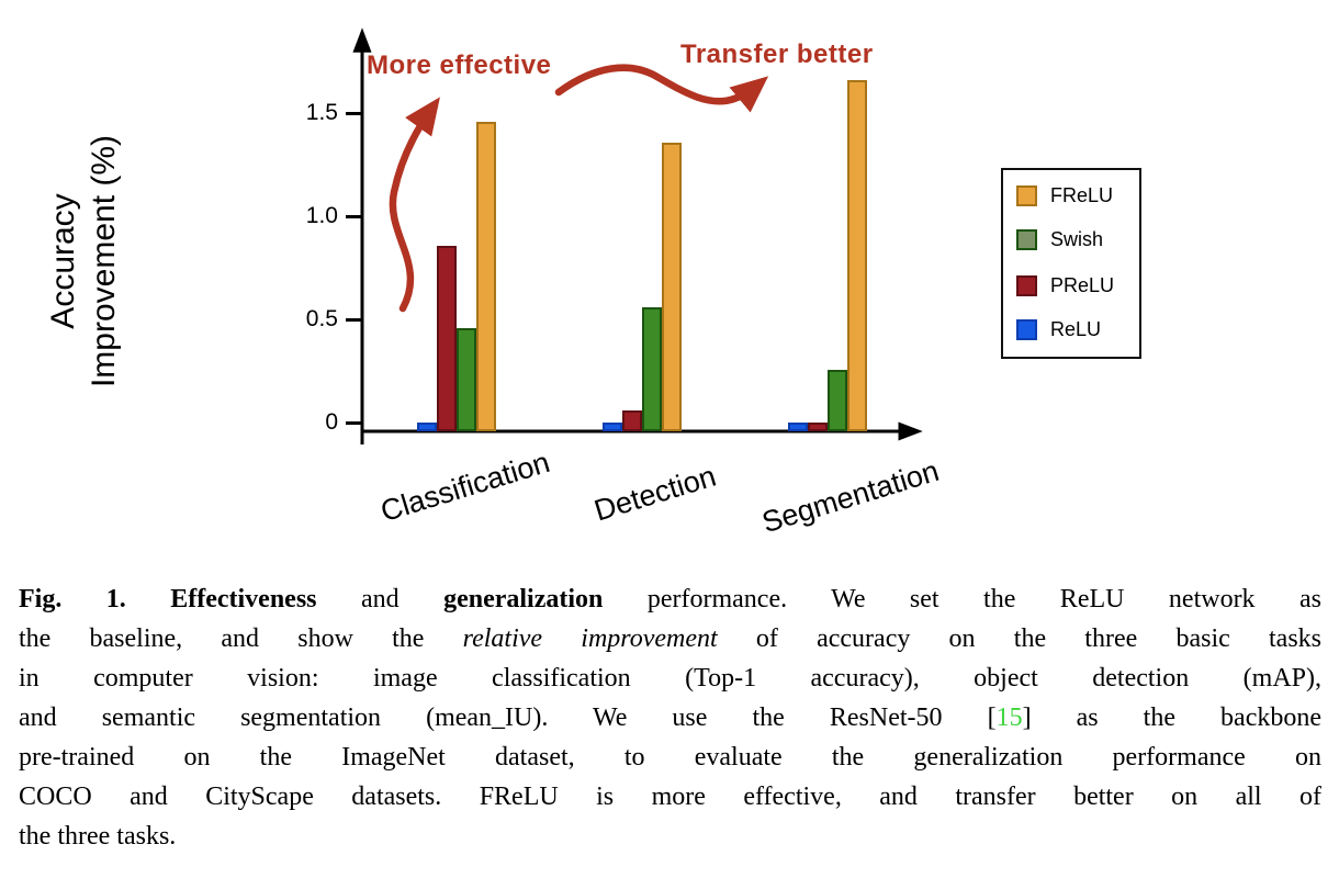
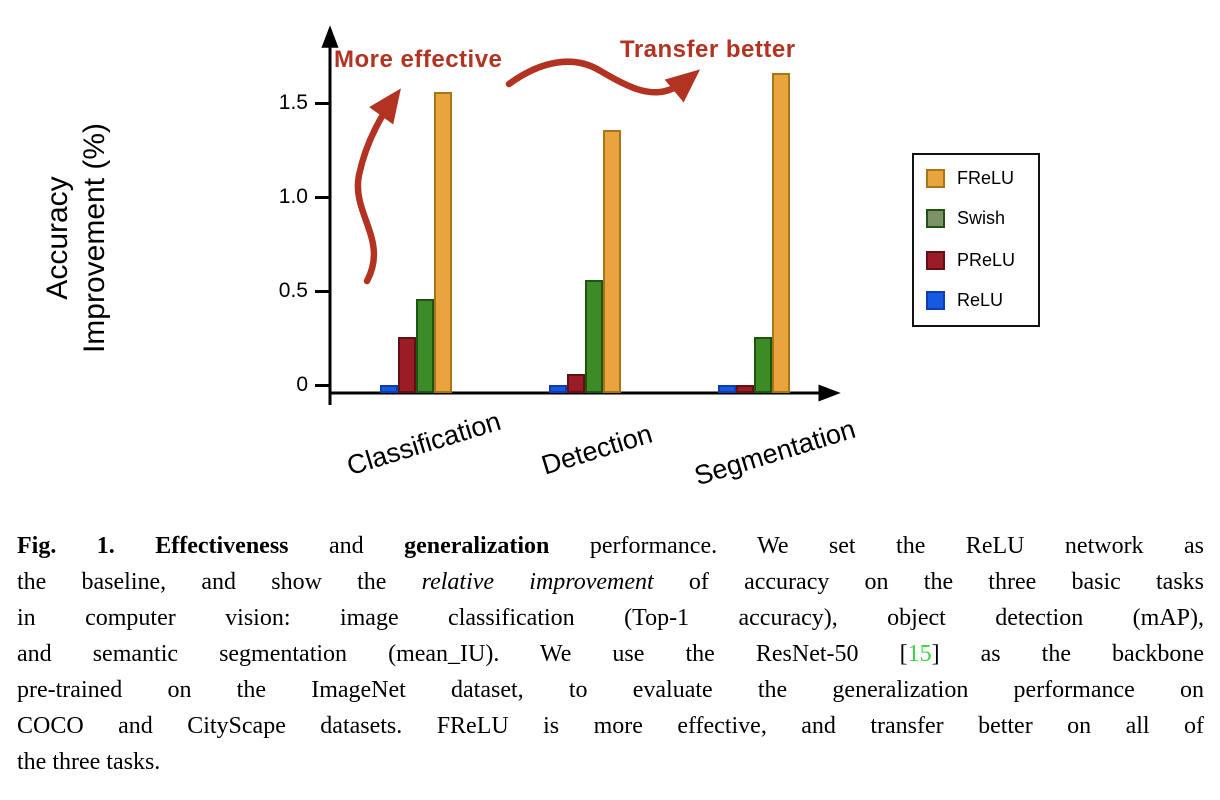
FReLU/Classification: 1.5 -> 1.6
PReLU/Classification: 0.9 -> 0.3
